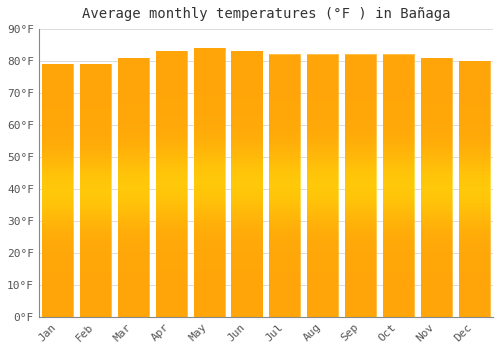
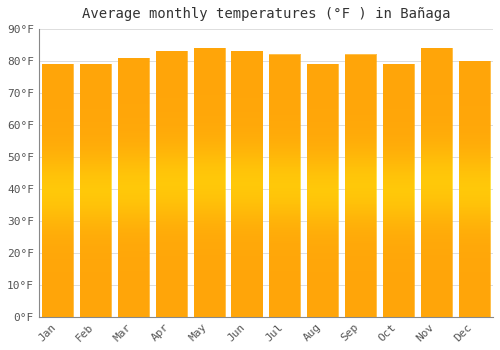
Aug: 82°F -> 79°F
Oct: 82°F -> 79°F
Nov: 81°F -> 84°F
